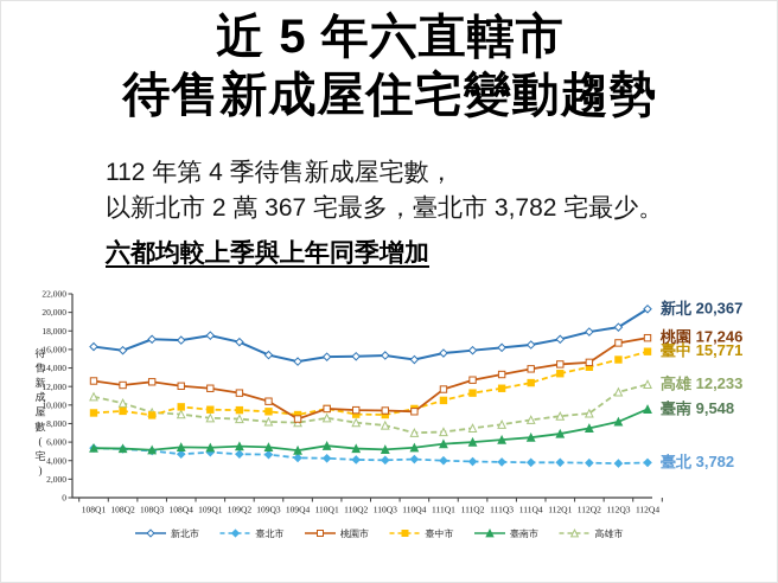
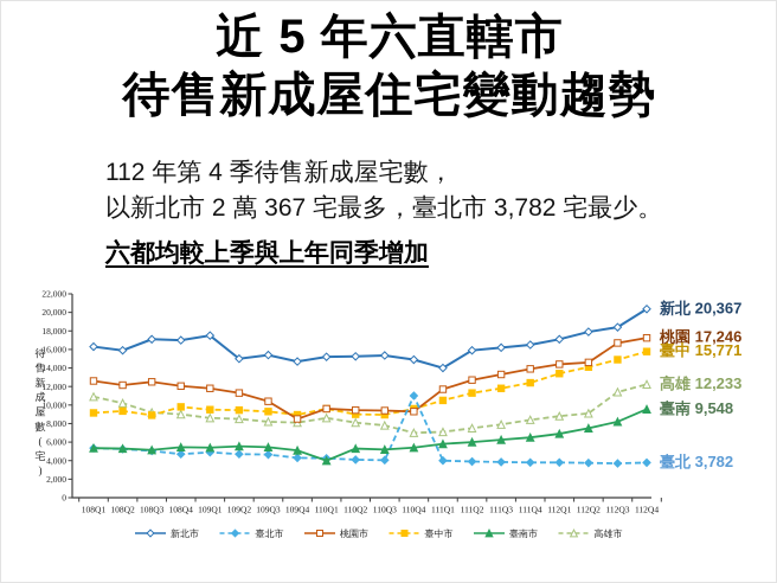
新北市/109Q2: 17000 -> 15000
臺南市/110Q1: 6000 -> 4000
臺北市/110Q4: 4000 -> 11000
新北市/111Q1: 16000 -> 14000
